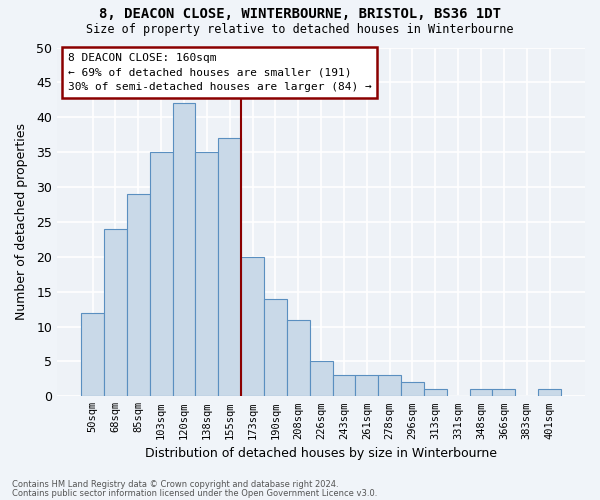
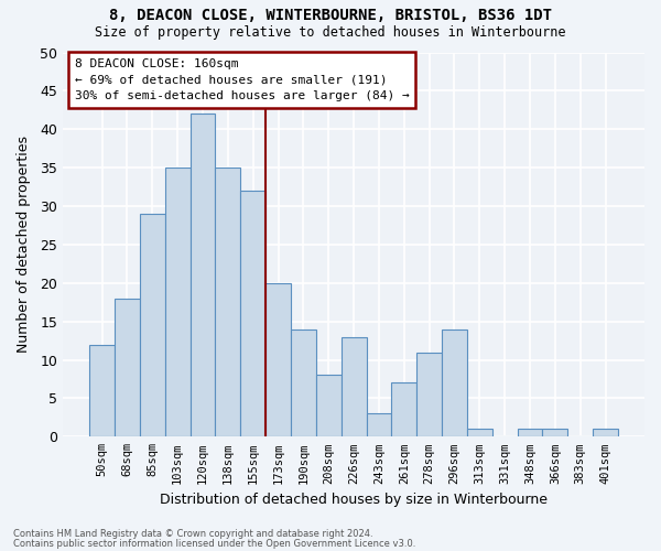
68sqm: 24 -> 18
155sqm: 37 -> 32
208sqm: 11 -> 8
226sqm: 5 -> 13
261sqm: 3 -> 7
278sqm: 3 -> 11
296sqm: 2 -> 14
